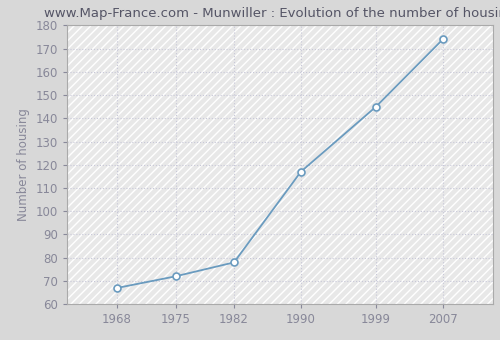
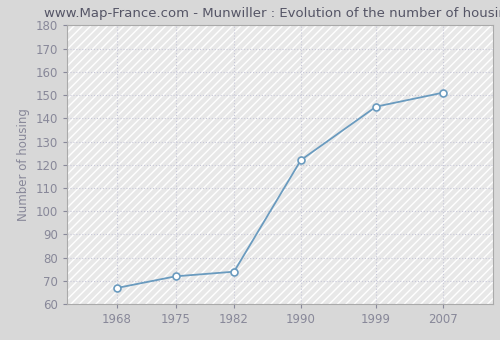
1982: 78 -> 74
1990: 117 -> 122
2007: 174 -> 151
